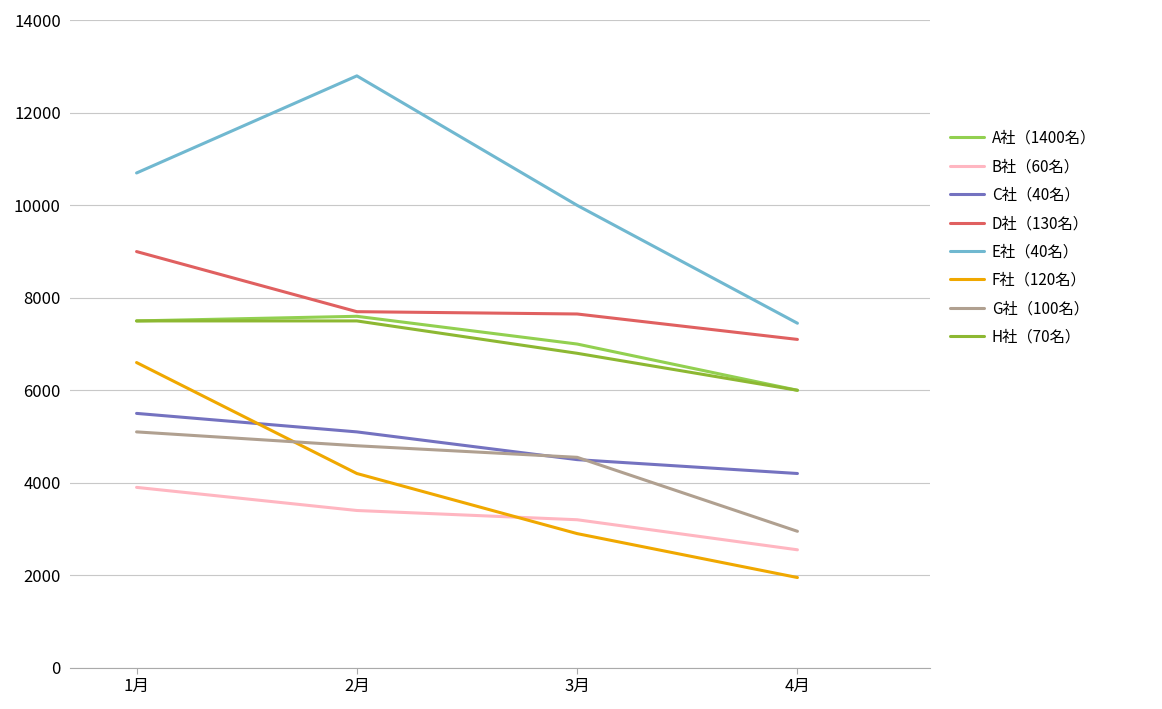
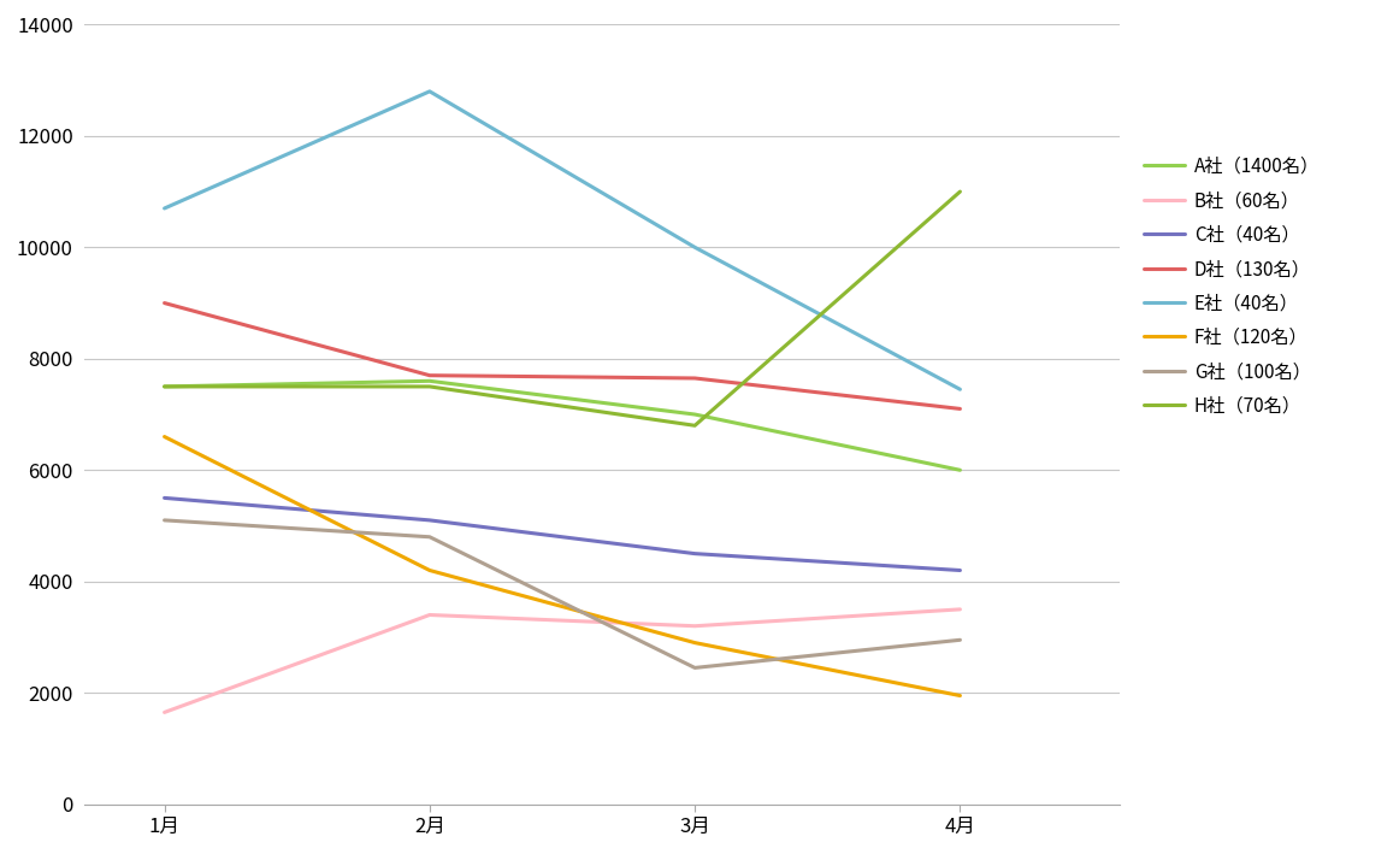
B社（60名）/1月: 3900 -> 1650
G社（100名）/3月: 4550 -> 2450
B社（60名）/4月: 2550 -> 3500
H社（70名）/4月: 6000 -> 11000
